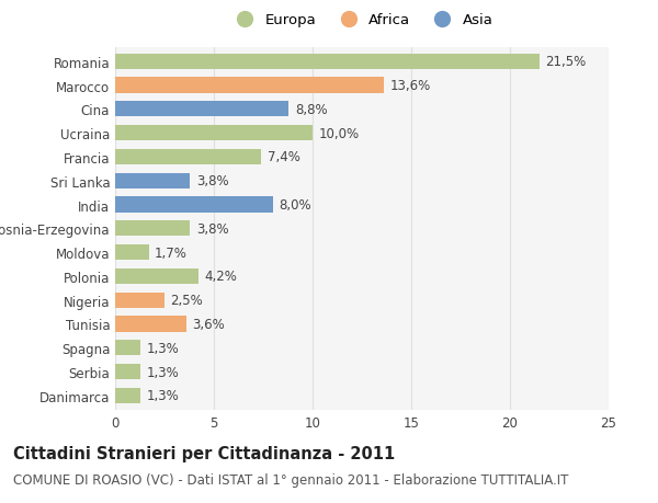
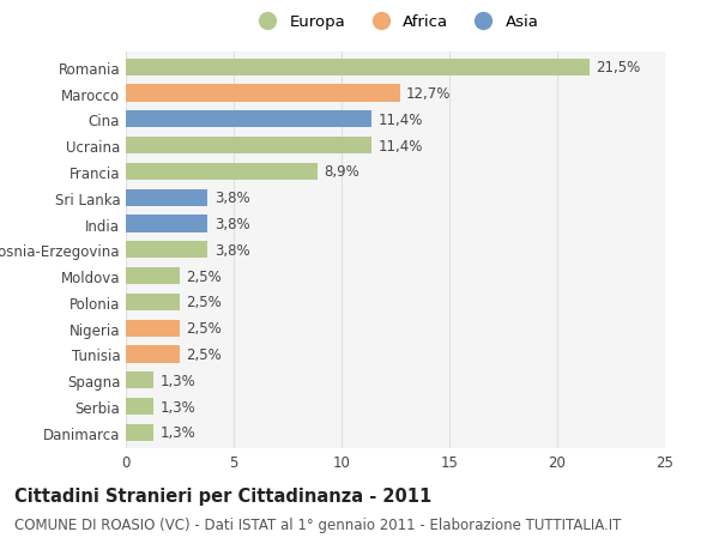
Marocco: 13,6% -> 12,7%
Cina: 8,8% -> 11,4%
Ucraina: 10,0% -> 11,4%
Francia: 7,4% -> 8,9%
India: 8,0% -> 3,8%
Moldova: 1,7% -> 2,5%
Polonia: 4,2% -> 2,5%
Tunisia: 3,6% -> 2,5%
